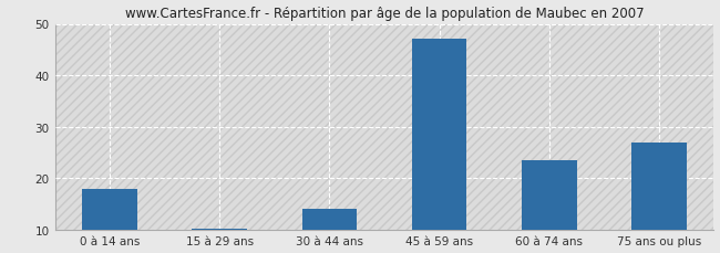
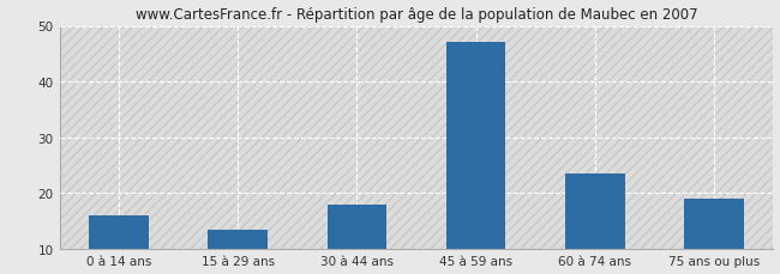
0 à 14 ans: 18.0 -> 16.0
15 à 29 ans: 10.2 -> 13.5
30 à 44 ans: 14.0 -> 18.0
75 ans ou plus: 27.0 -> 19.0
